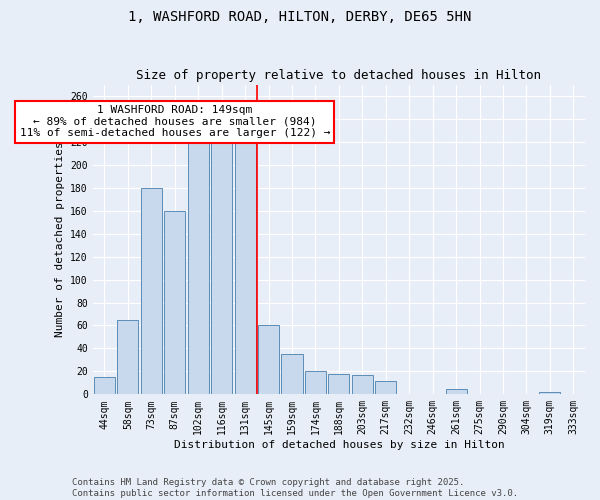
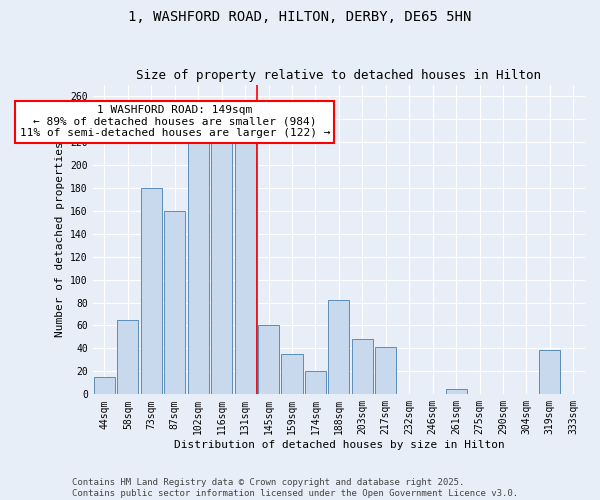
188sqm: 18 -> 82
203sqm: 17 -> 48
217sqm: 12 -> 41
319sqm: 2 -> 39
